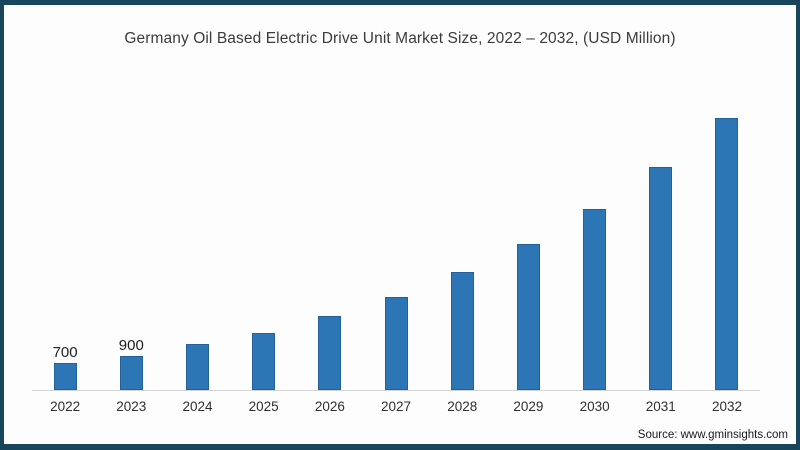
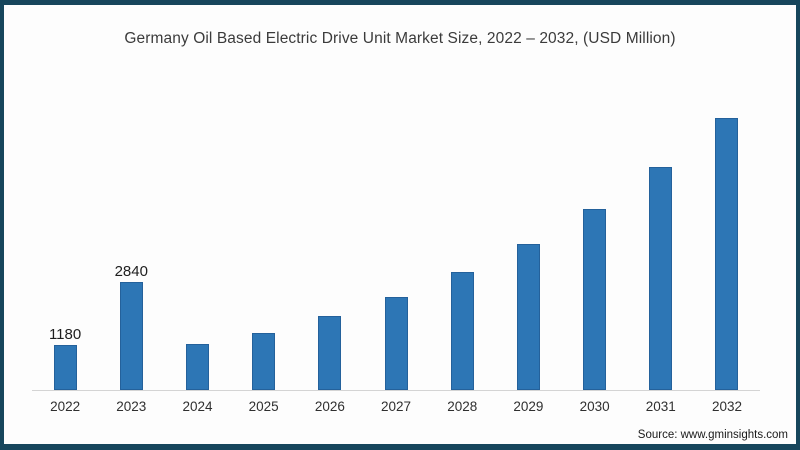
2022: 700 -> 1180
2023: 900 -> 2840
